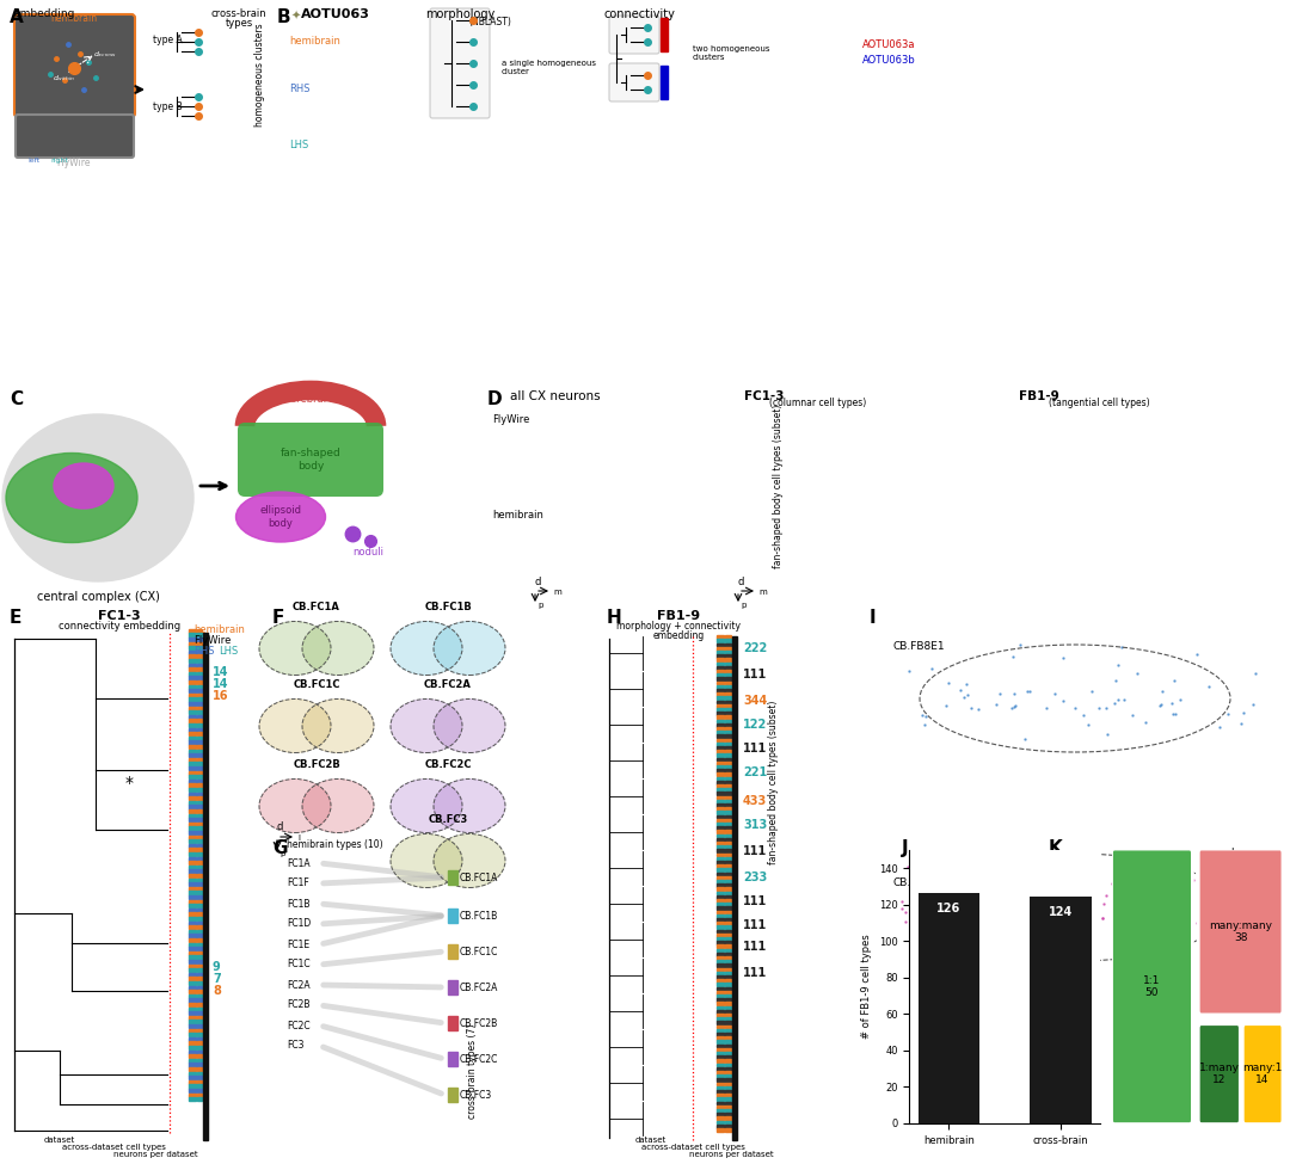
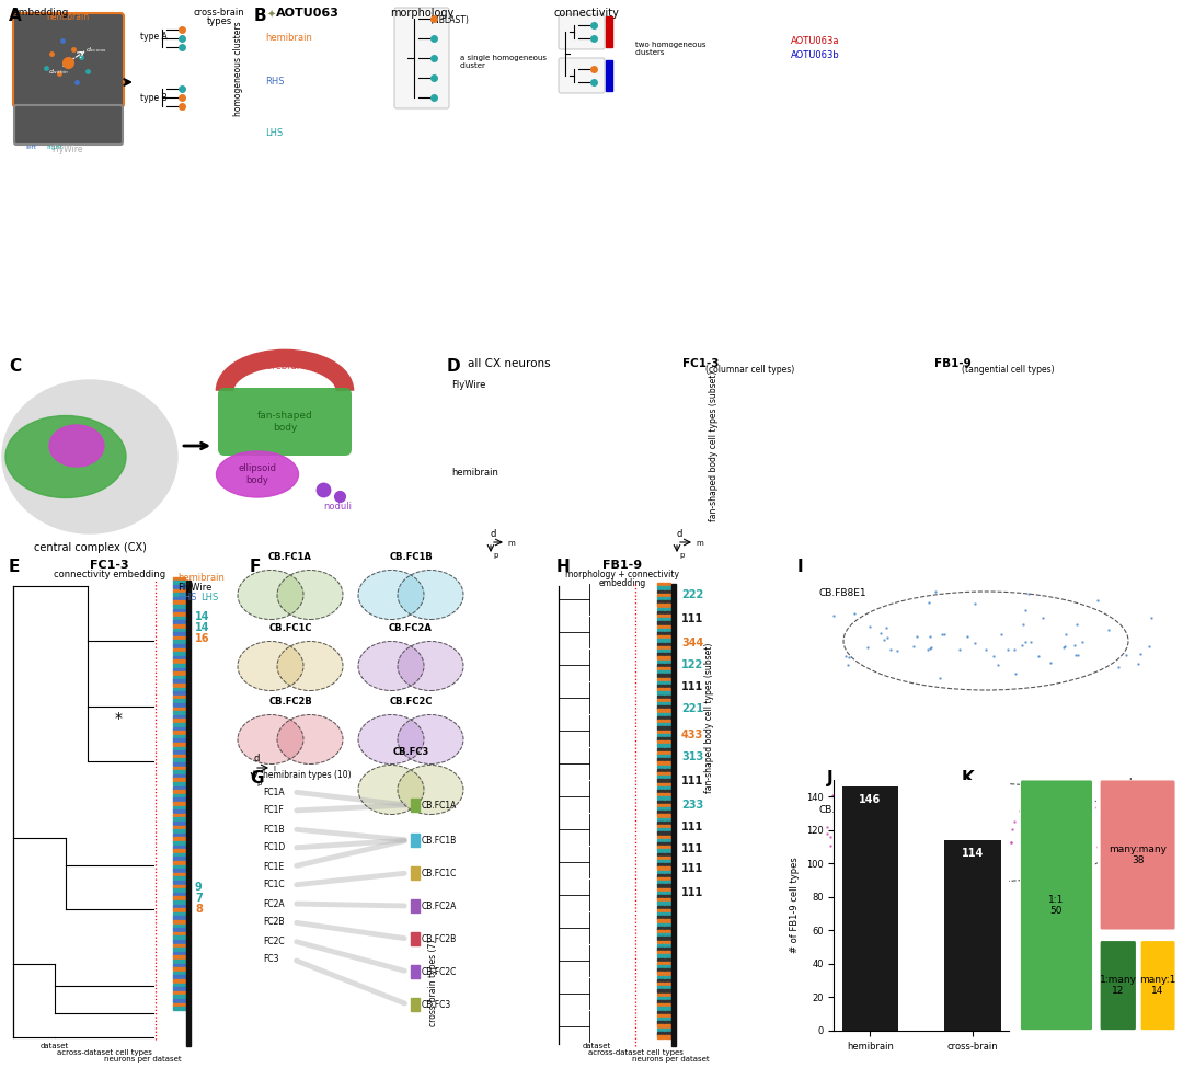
hemibrain: 126 -> 146
cross-brain: 124 -> 114
